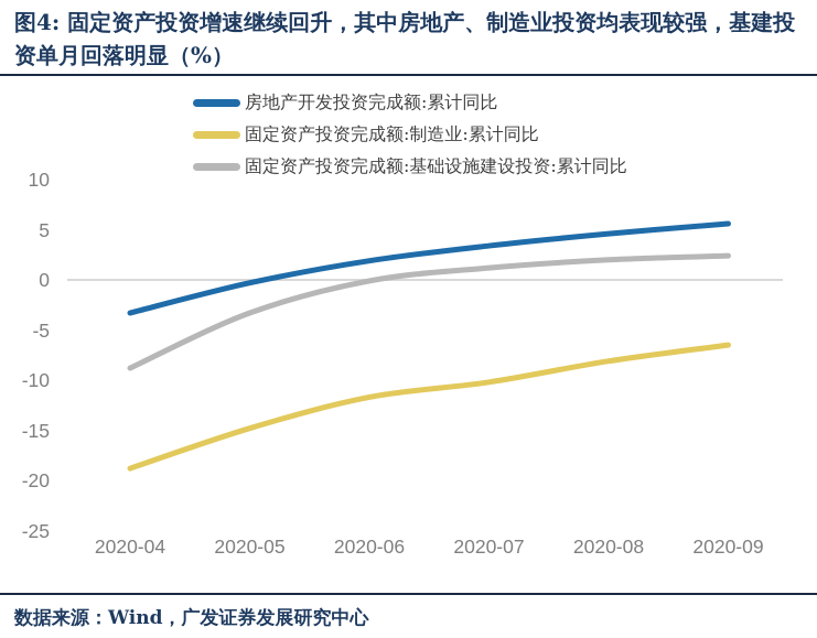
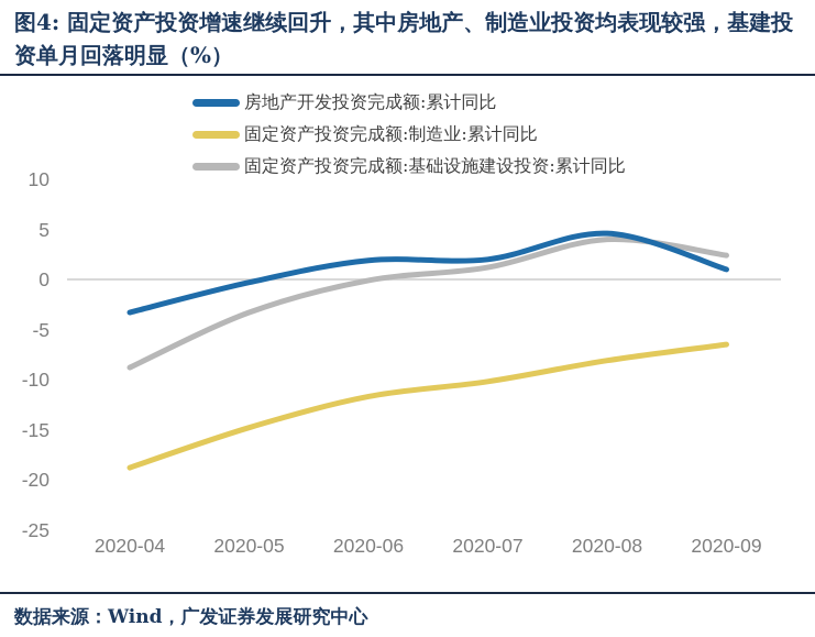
房地产开发投资完成额:累计同比/2020-07: 3 -> 2
固定资产投资完成额:基础设施建设投资:累计同比/2020-08: 2 -> 4
房地产开发投资完成额:累计同比/2020-09: 6 -> 1
